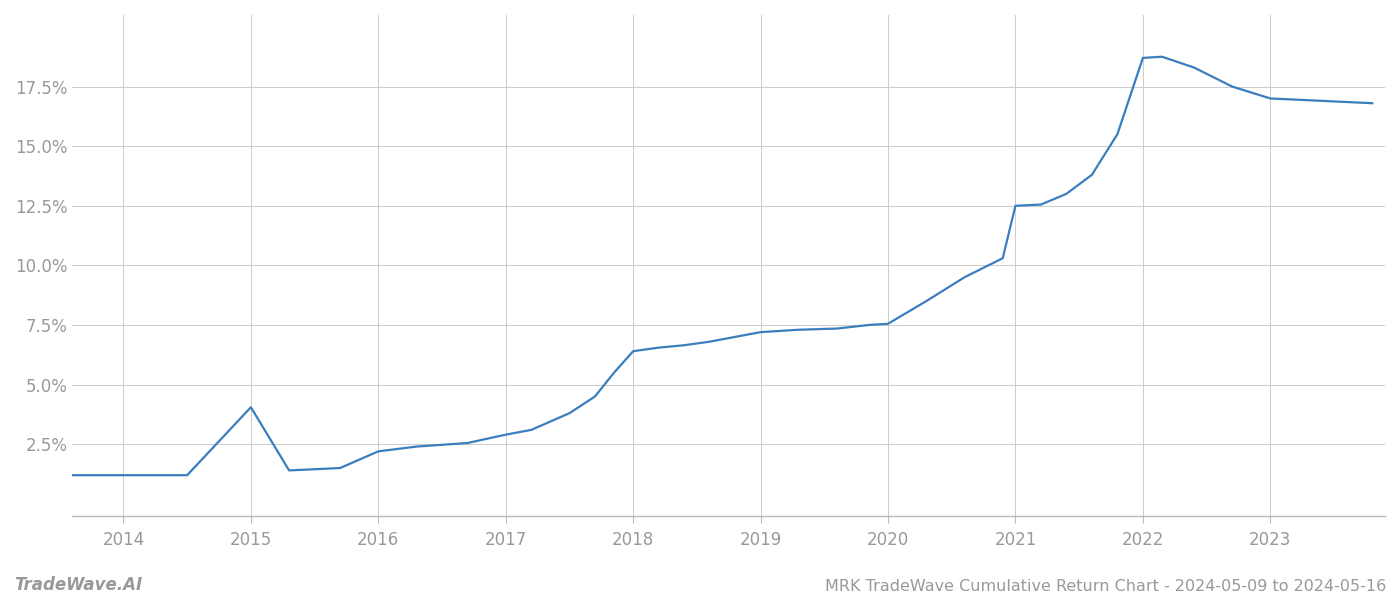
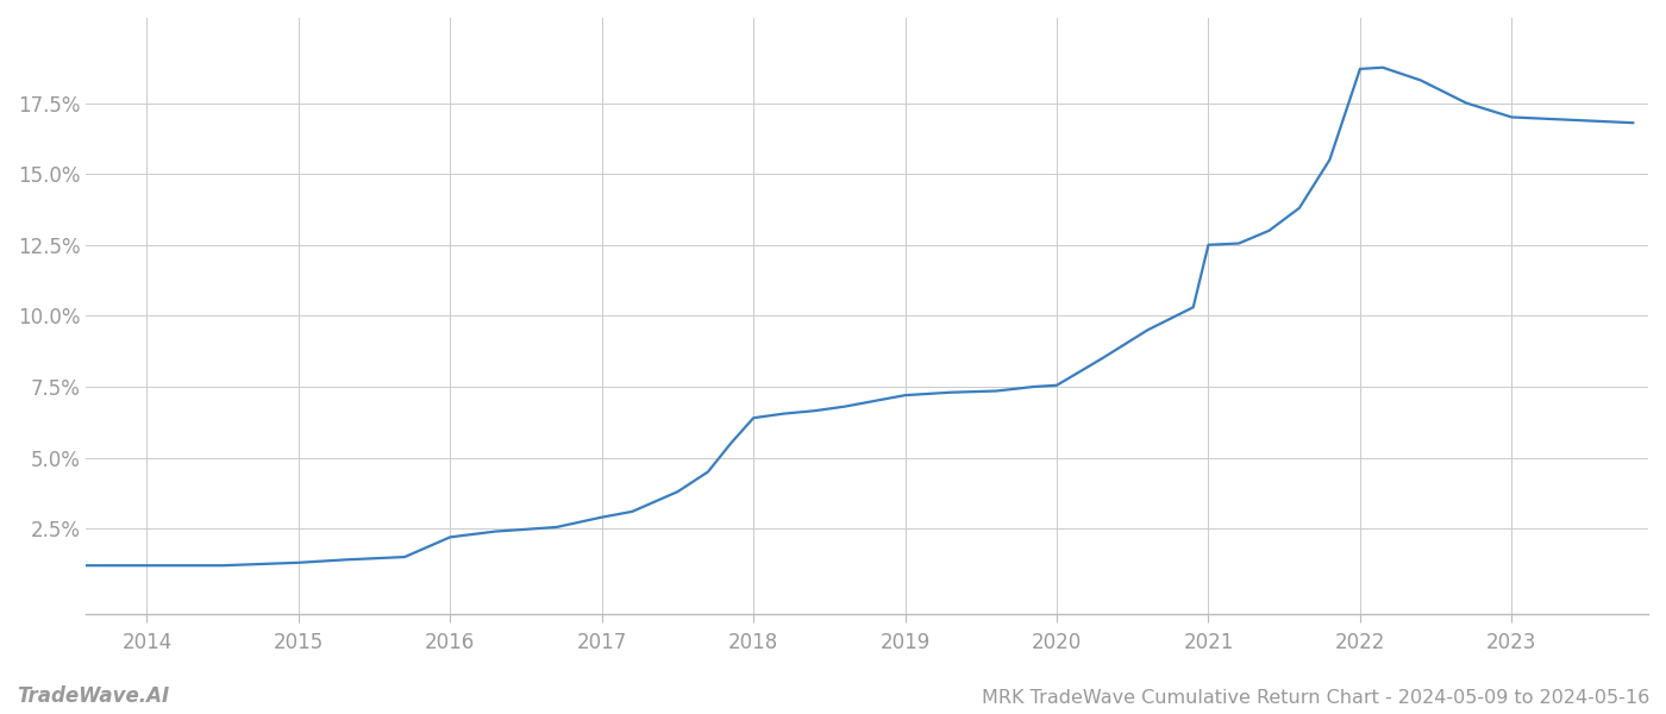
2015: 4.05% -> 1.30%
